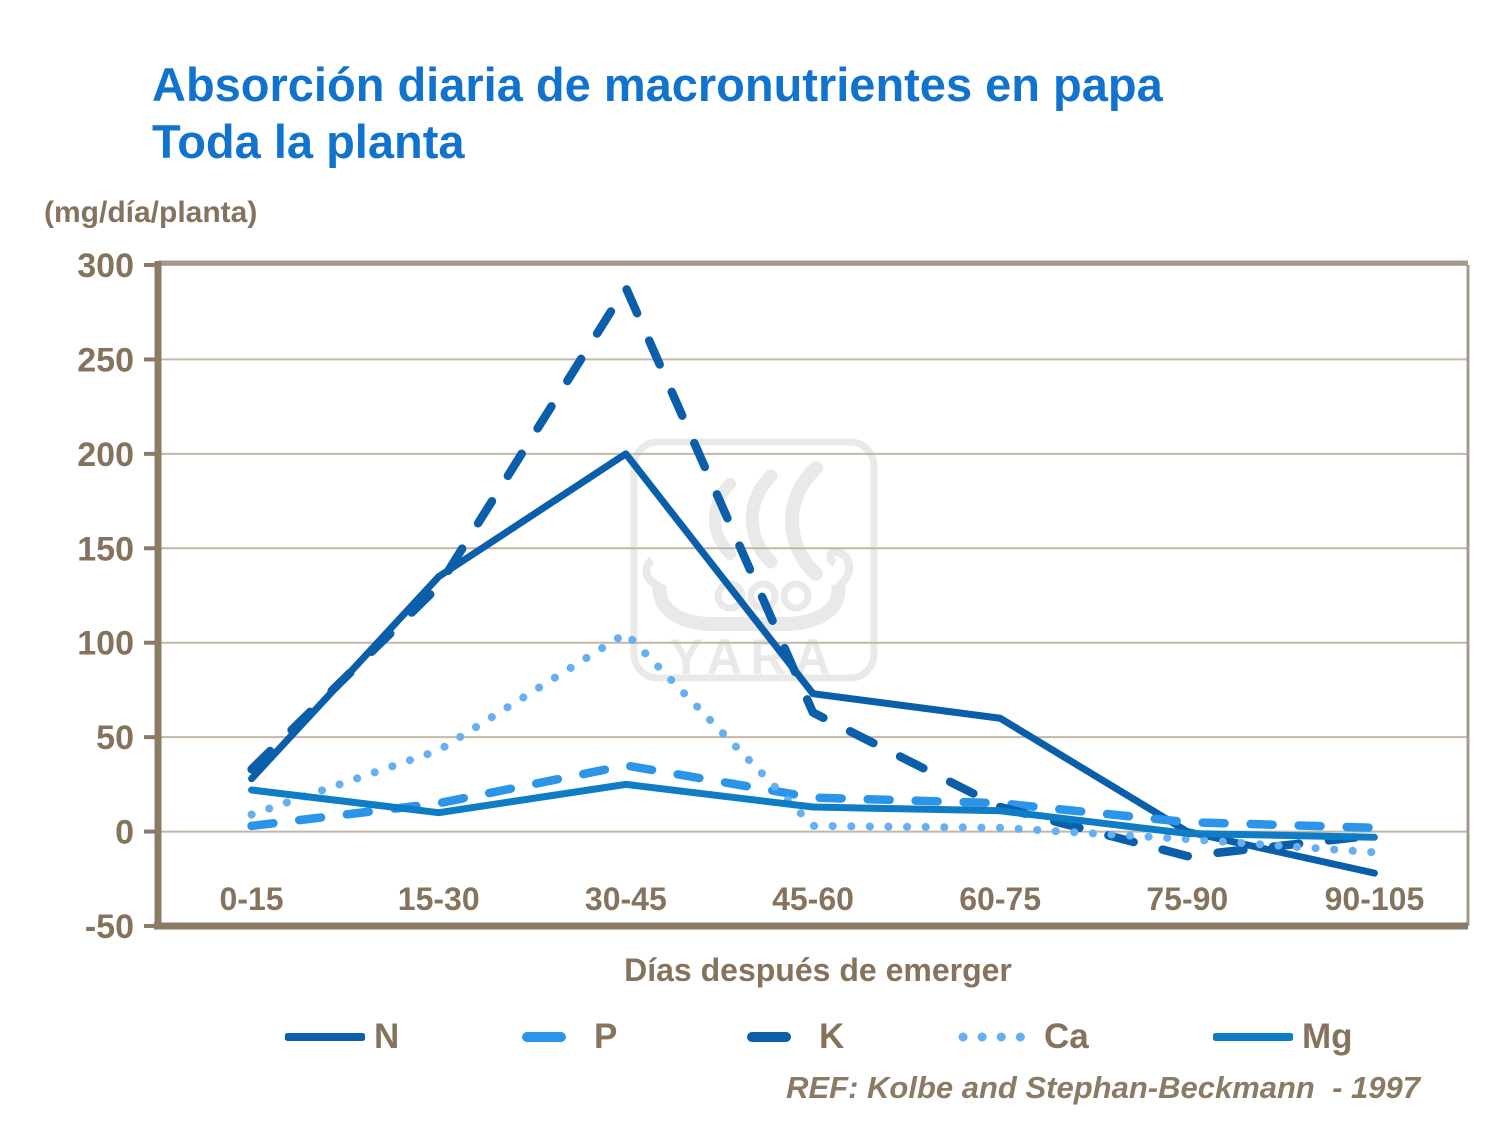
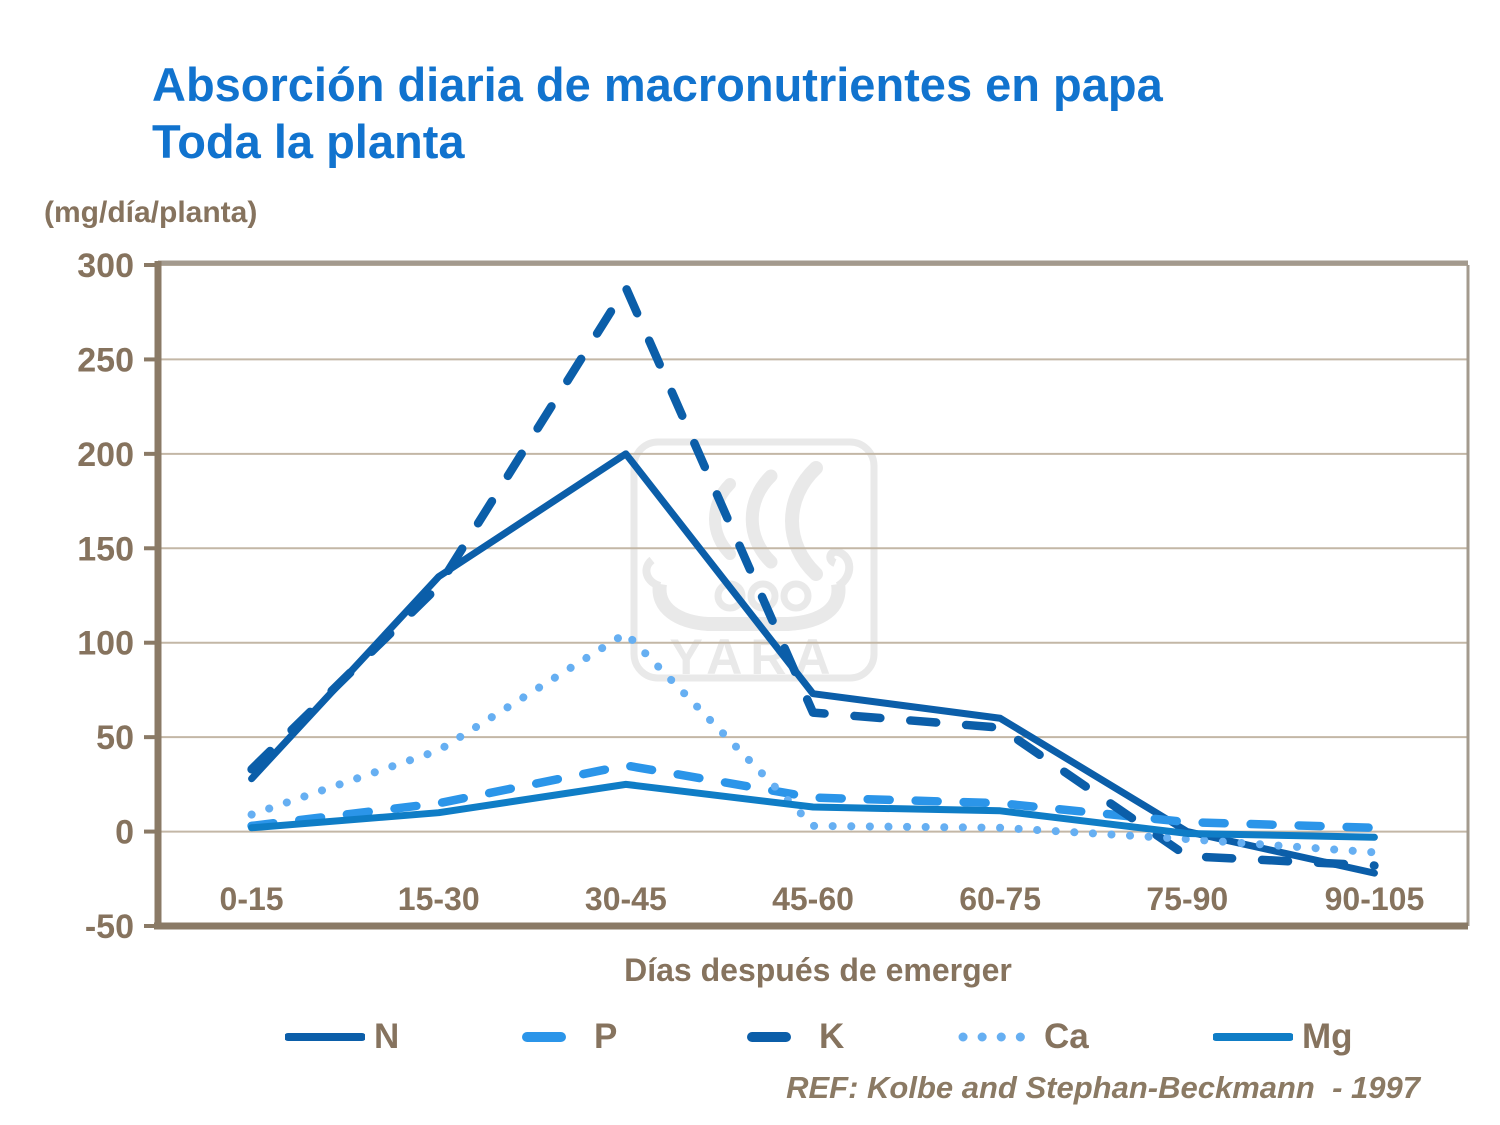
Mg/0-15: 22 -> 2
K/60-75: 13 -> 55
K/90-105: -2 -> -18
